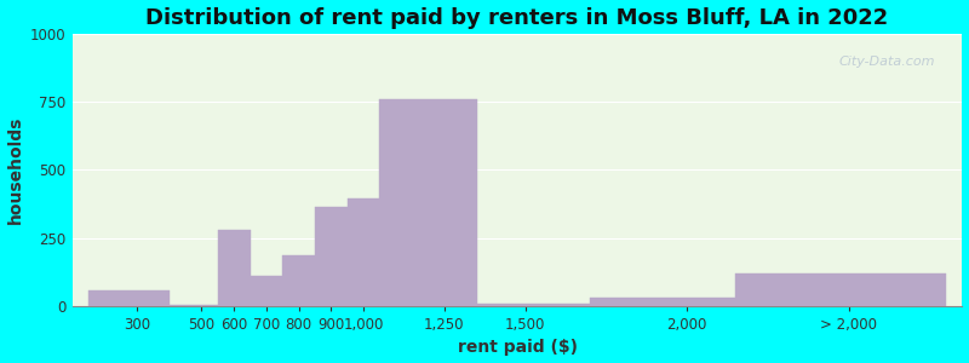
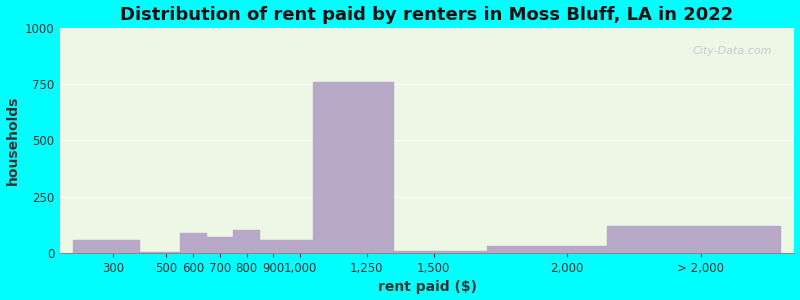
600: 280 -> 90
700: 110 -> 70
800: 185 -> 100
900: 365 -> 55
1,000: 395 -> 55
